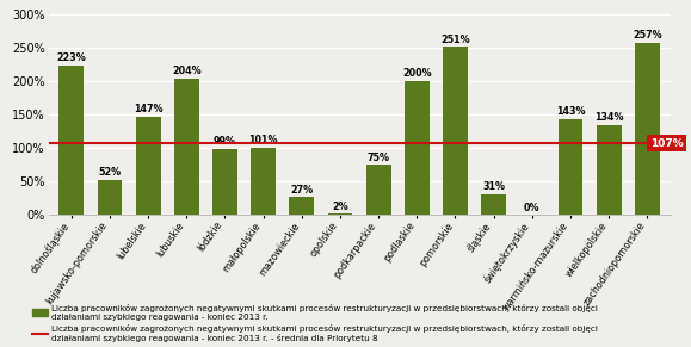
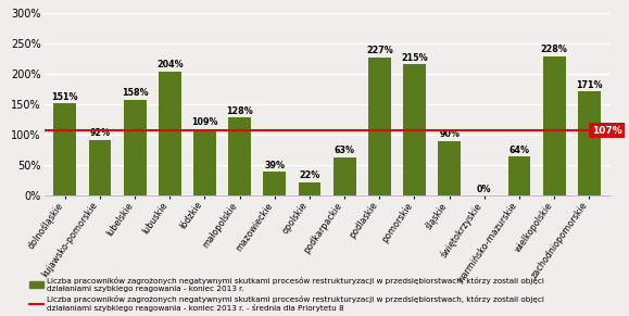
dolnośląskie: 223% -> 151%
kujawsko-pomorskie: 52% -> 92%
lubelskie: 147% -> 158%
łódzkie: 99% -> 109%
małopolskie: 101% -> 128%
mazowieckie: 27% -> 39%
opolskie: 2% -> 22%
podkarpackie: 75% -> 63%
podlaskie: 200% -> 227%
pomorskie: 251% -> 215%
śląskie: 31% -> 90%
warmińsko-mazurskie: 143% -> 64%
wielkopolskie: 134% -> 228%
zachodniopomorskie: 257% -> 171%
